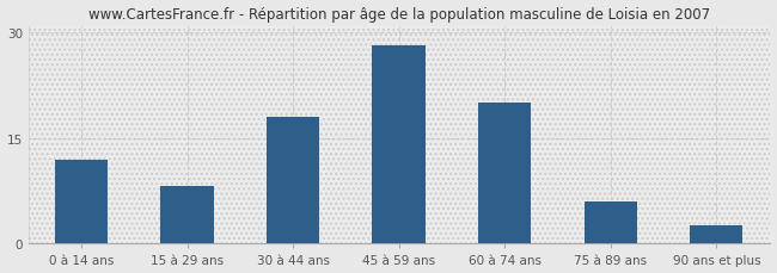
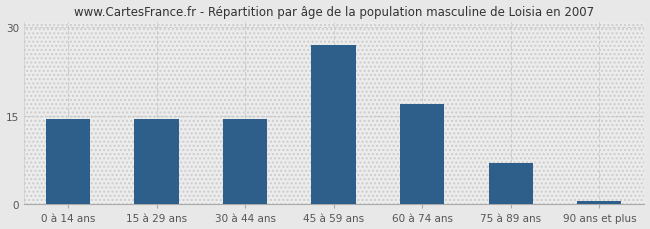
0 à 14 ans: 12.0 -> 14.5
15 à 29 ans: 8.2 -> 14.5
30 à 44 ans: 18.0 -> 14.5
45 à 59 ans: 28.2 -> 27.0
60 à 74 ans: 20.0 -> 17.0
75 à 89 ans: 6.0 -> 7.0
90 ans et plus: 2.6 -> 0.5
